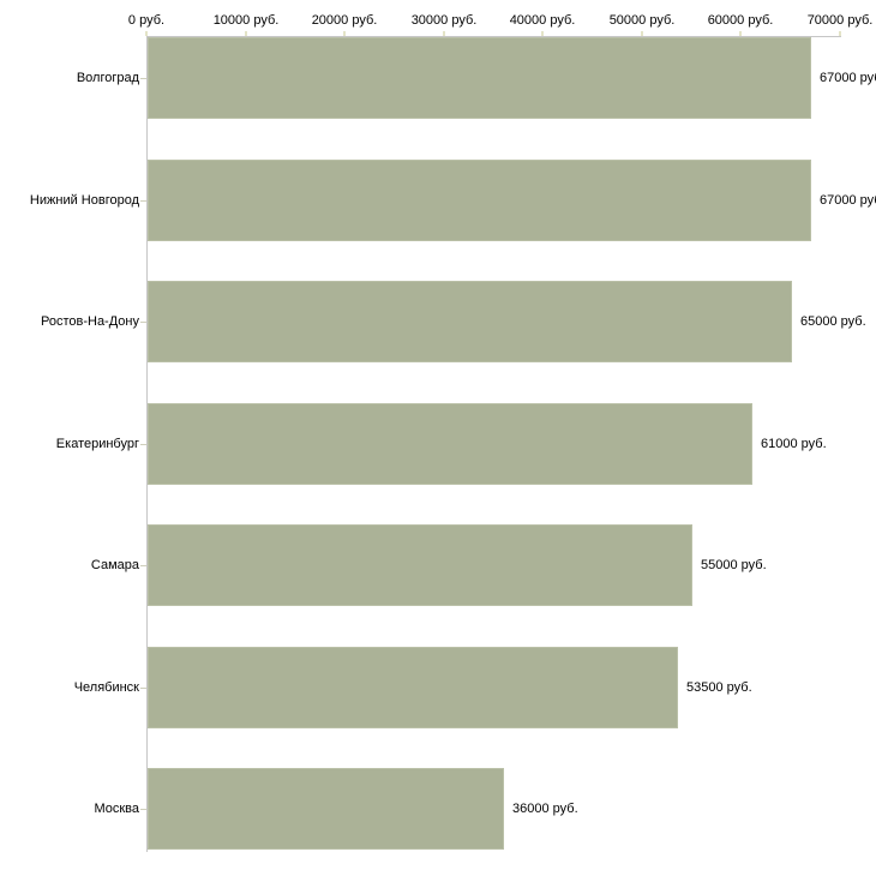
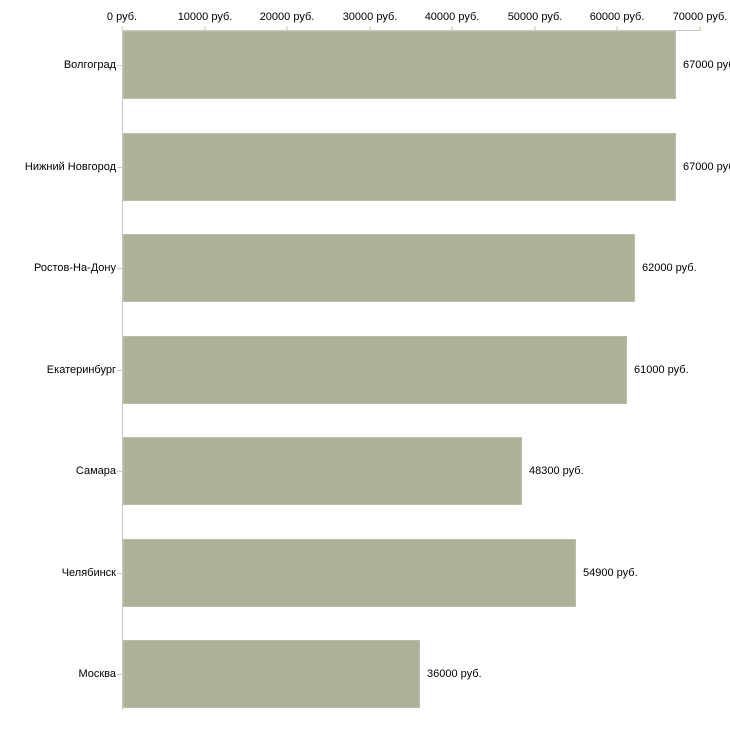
Ростов-На-Дону: 65000 -> 62000
Самара: 55000 -> 48300
Челябинск: 53500 -> 54900
